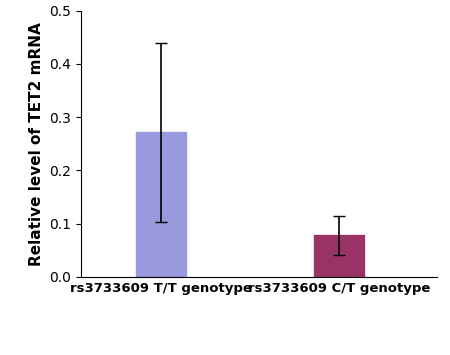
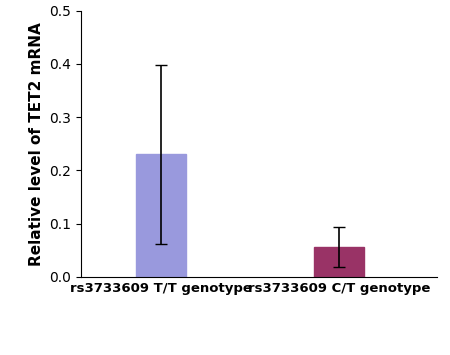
rs3733609 T/T genotype: 0.272 -> 0.230
rs3733609 C/T genotype: 0.078 -> 0.056
